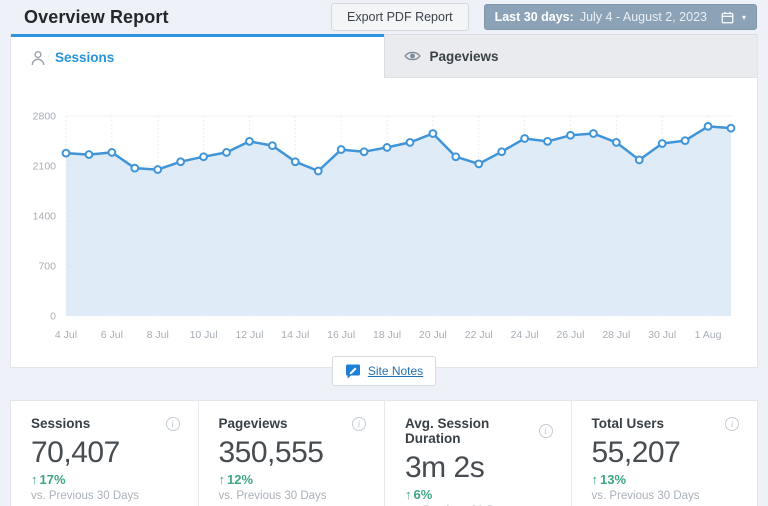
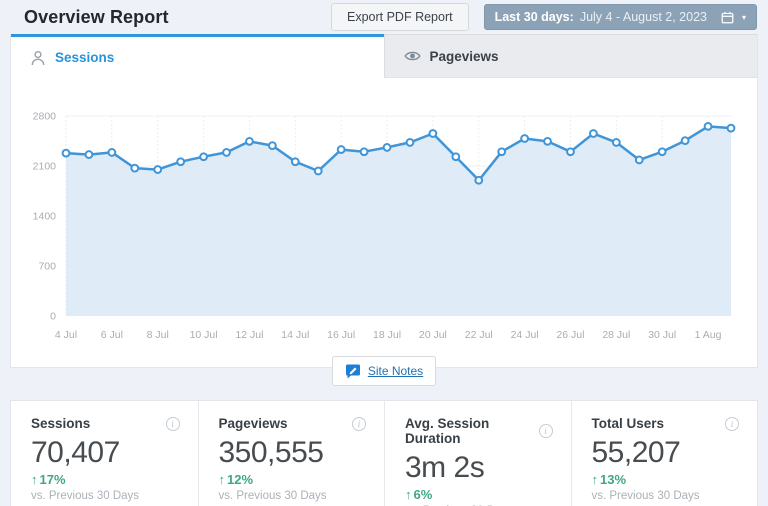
22 Jul: 2100 -> 1900
26 Jul: 2500 -> 2300
30 Jul: 2400 -> 2300
